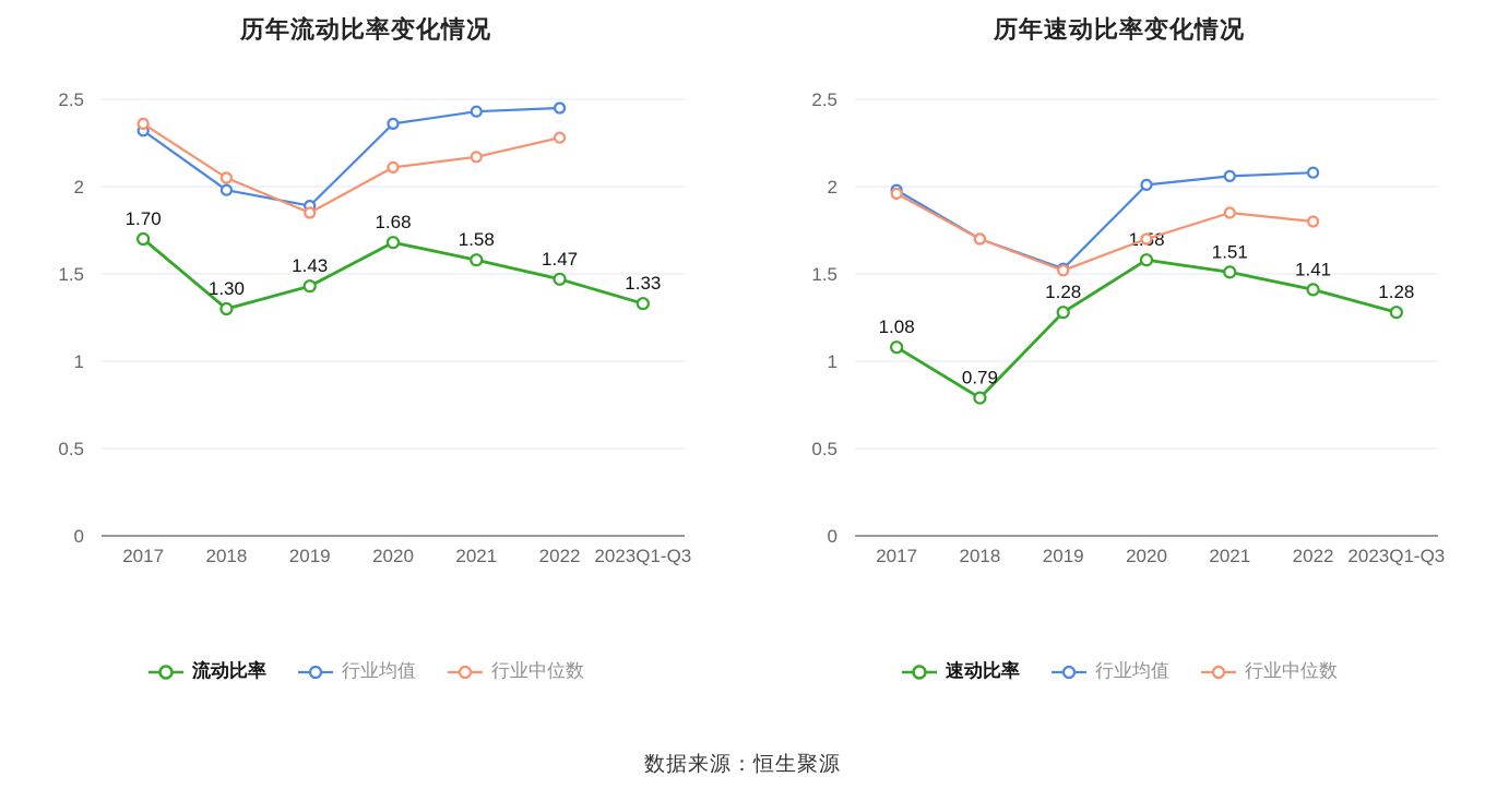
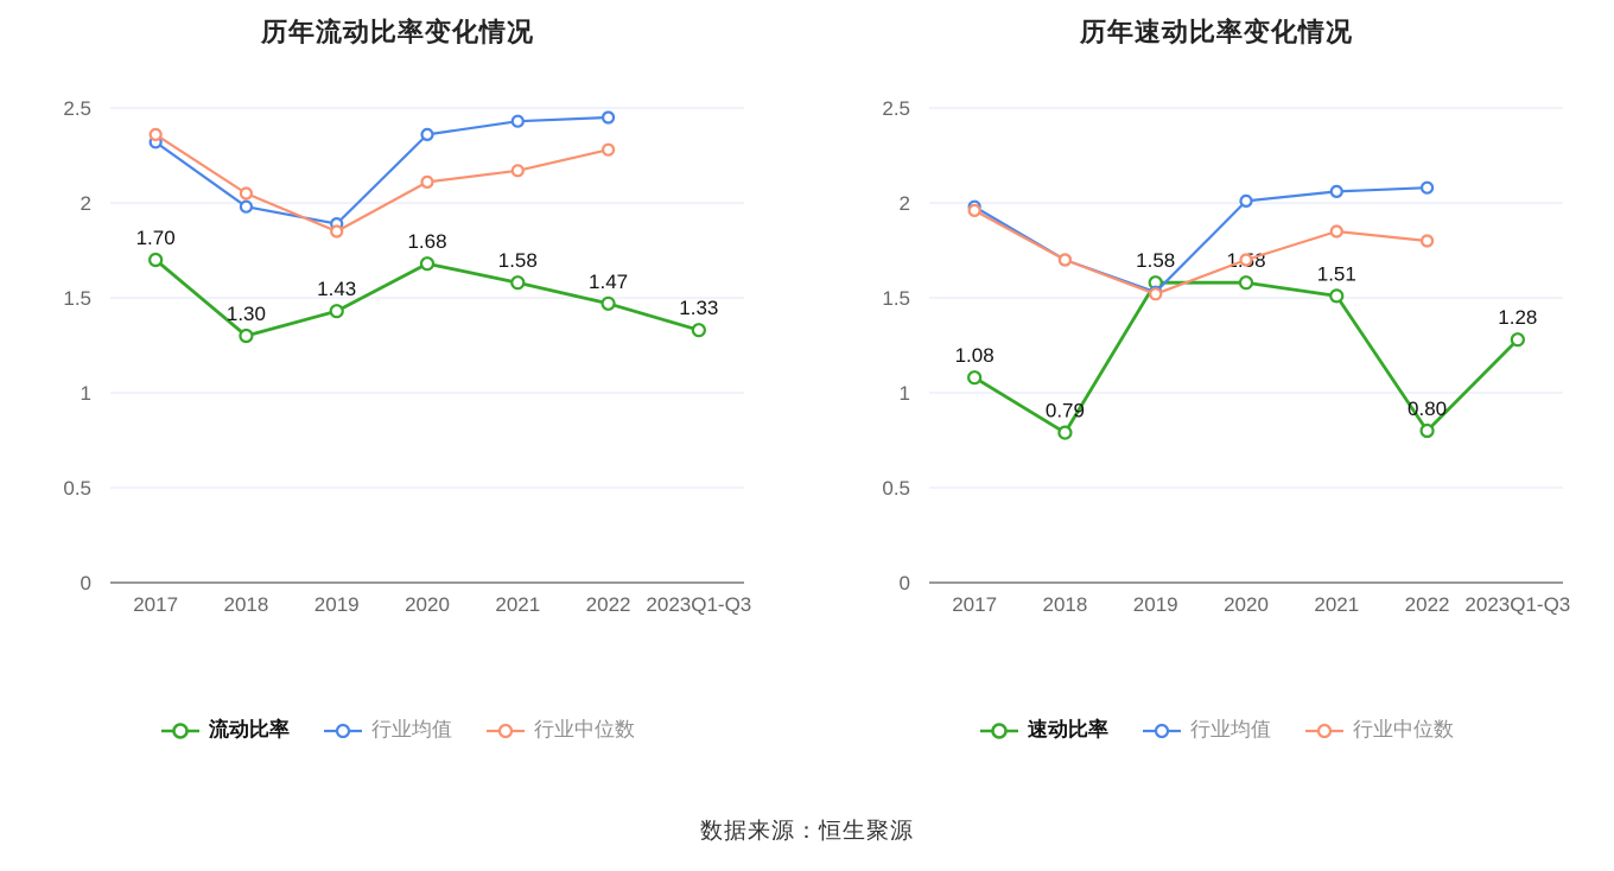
历年速动比率变化情况/速动比率/2019: 1.28 -> 1.58
历年速动比率变化情况/速动比率/2022: 1.41 -> 0.80
